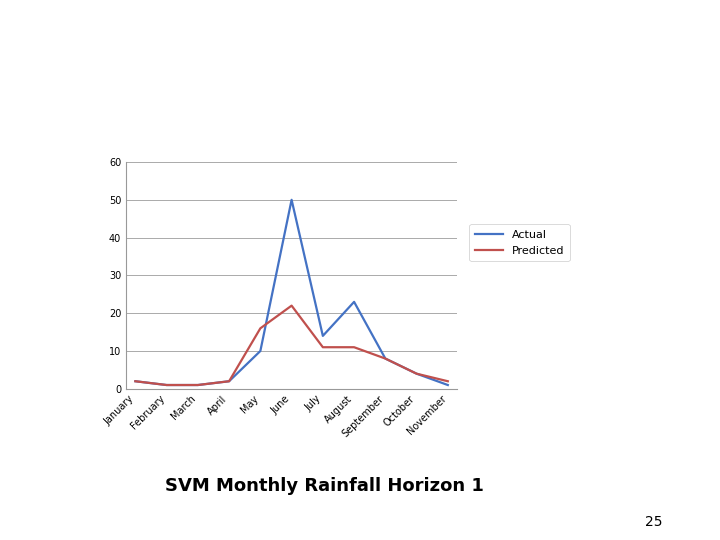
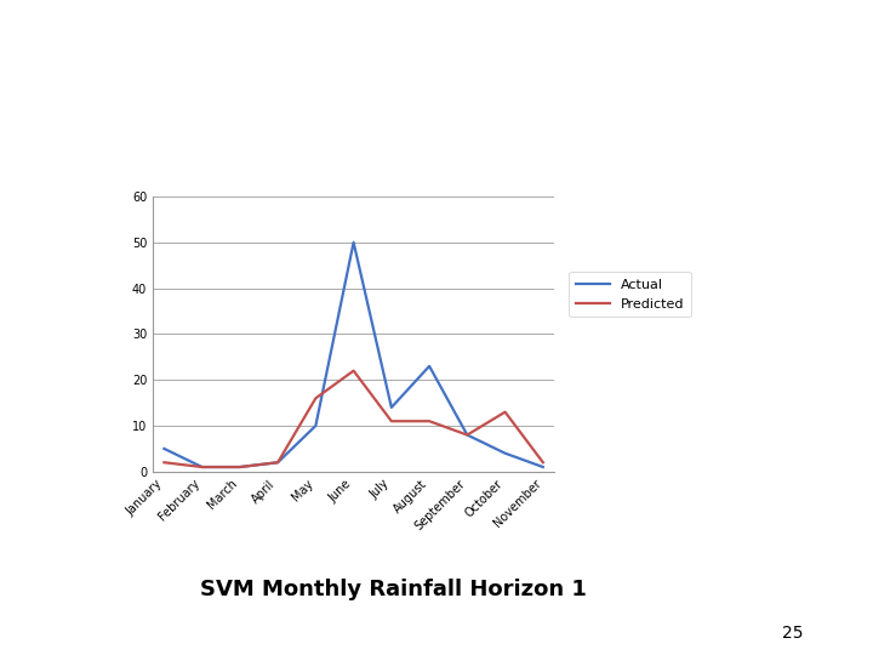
Actual/January: 2 -> 5
Predicted/October: 4 -> 13
